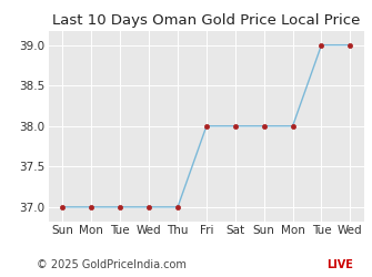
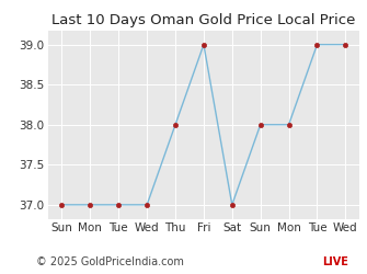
Thu: 37 -> 38
Fri: 38 -> 39
Sat: 38 -> 37
